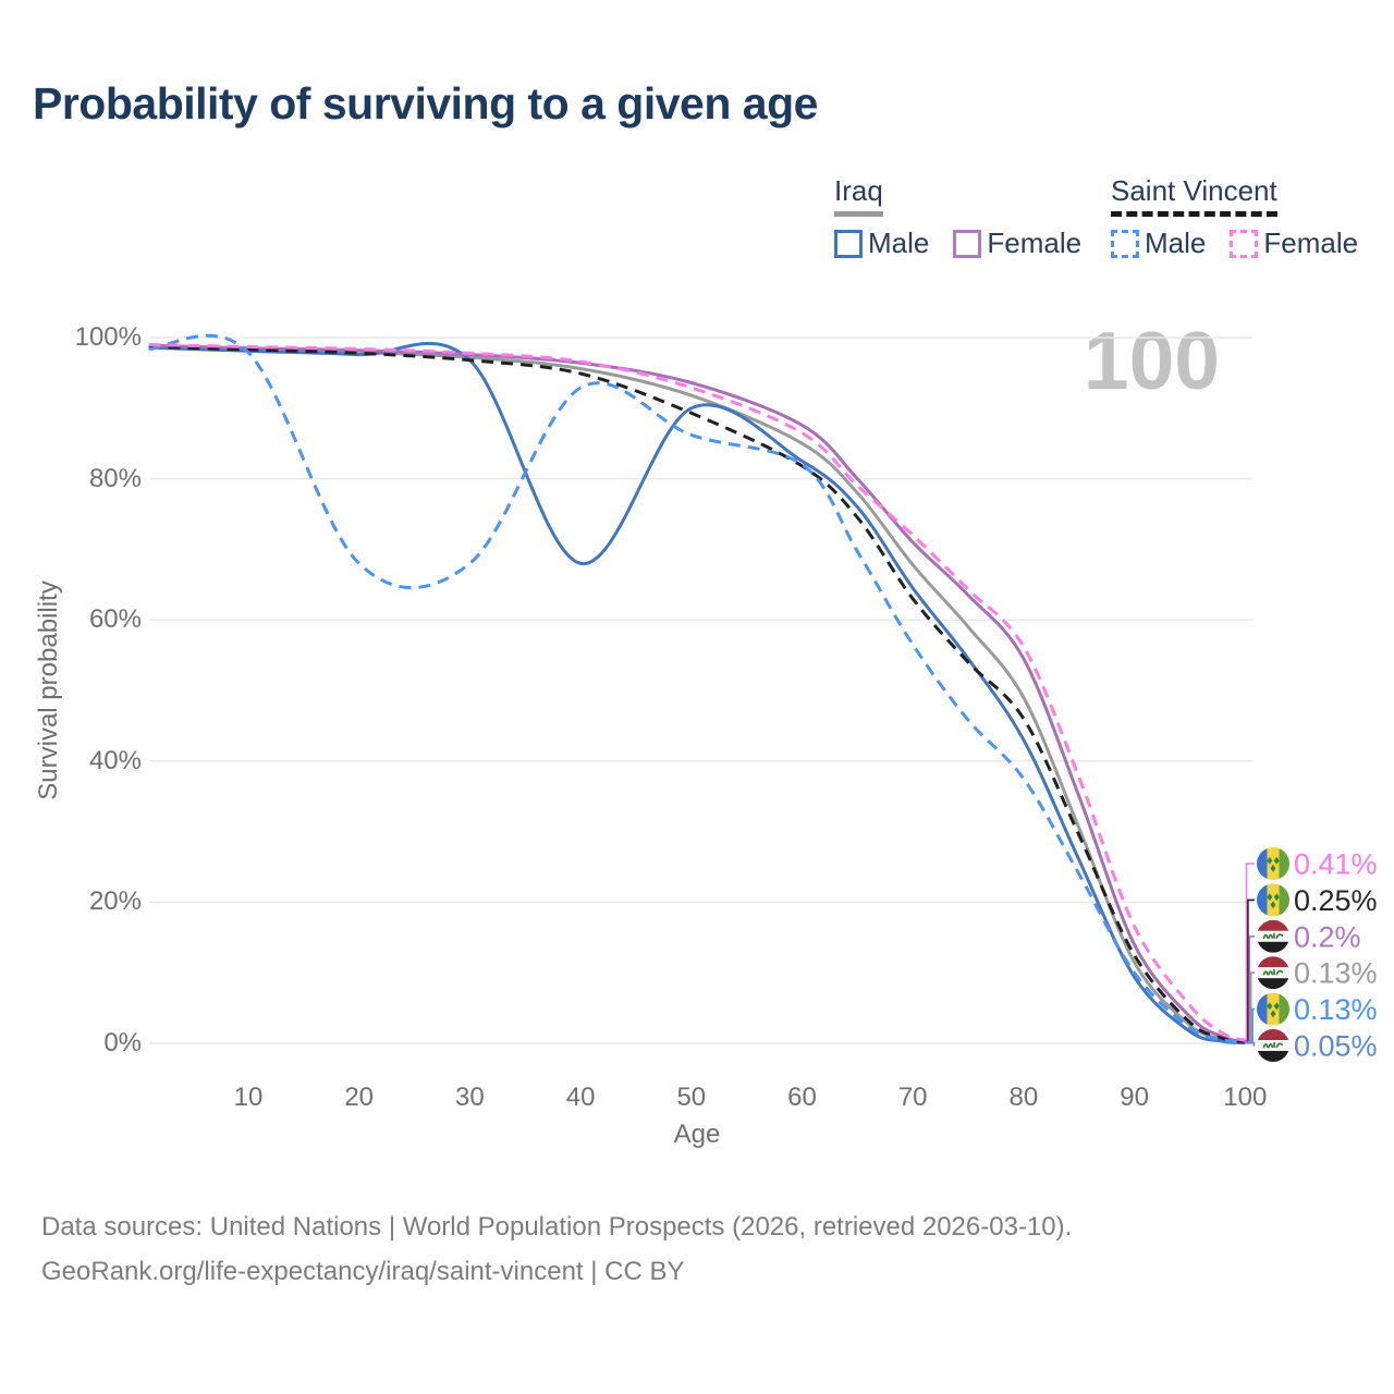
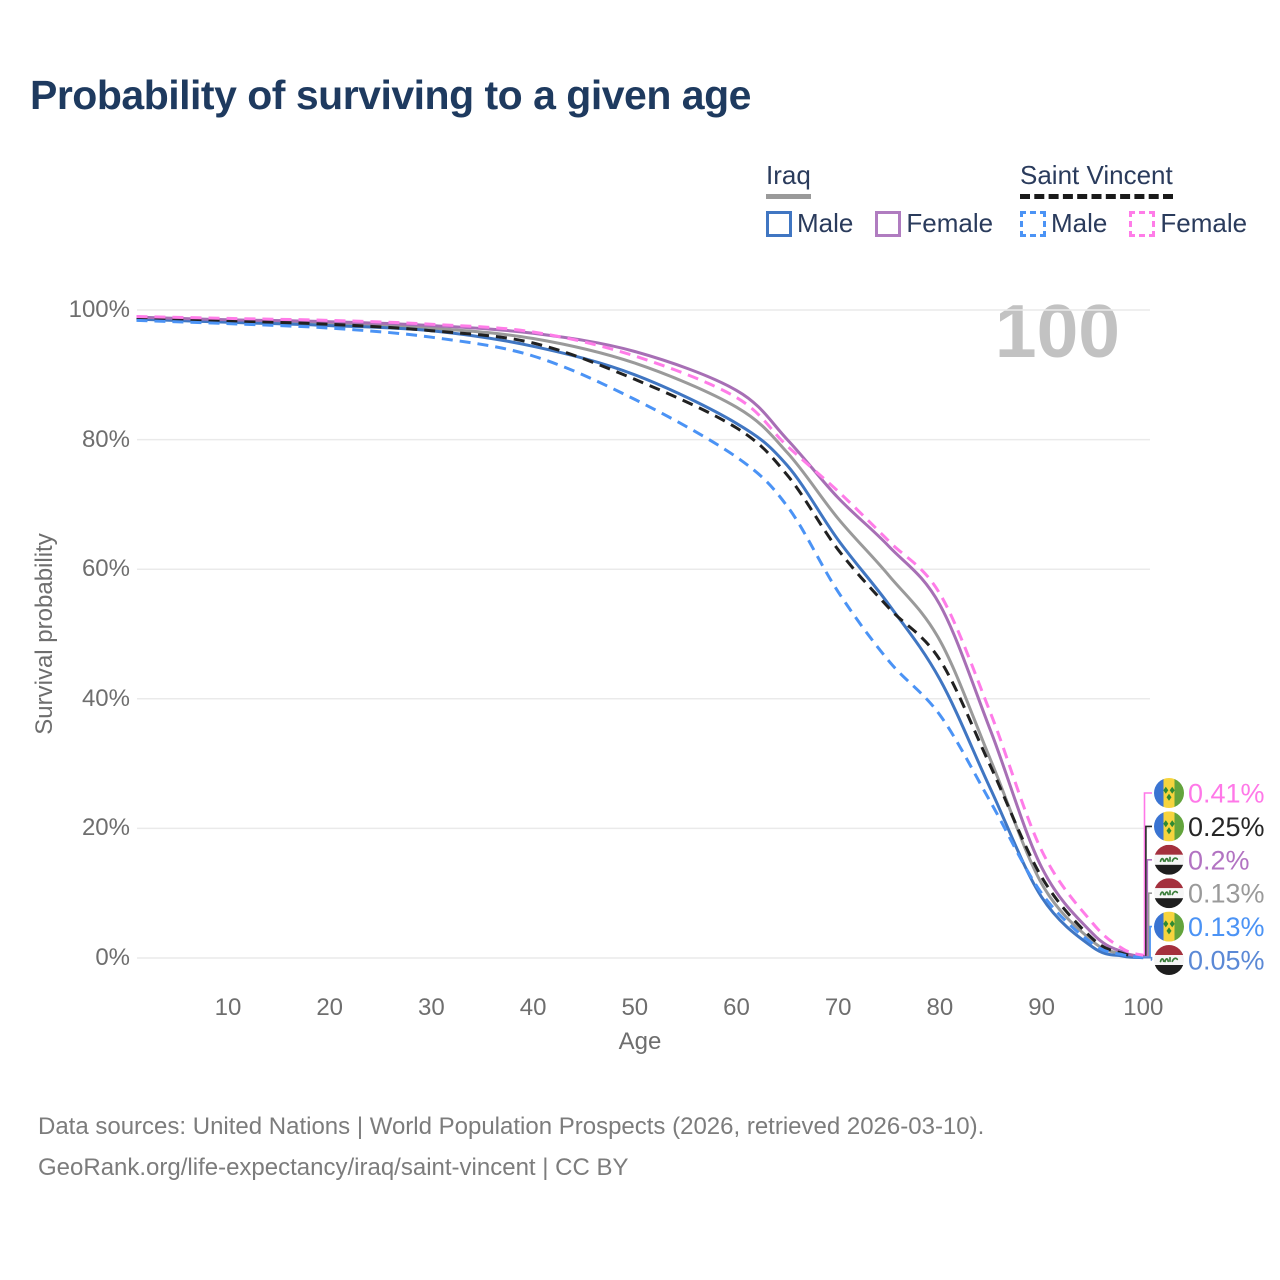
Saint Vincent Male/20: 68% -> 97%
Saint Vincent Male/30: 68% -> 96%
Iraq Male/40: 68% -> 94%
Saint Vincent Male/60: 82% -> 77%
